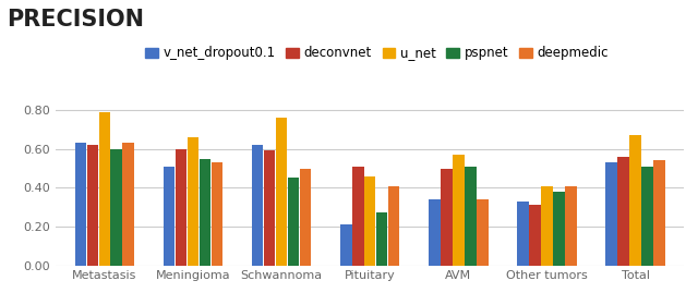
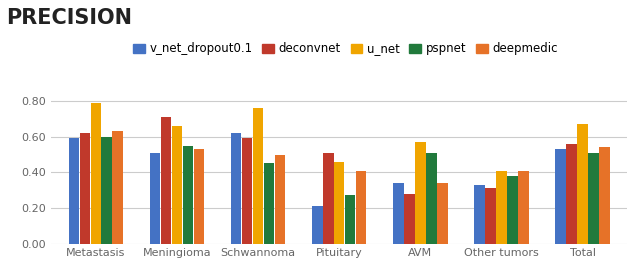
v_net_dropout0.1/Metastasis: 0.63 -> 0.59
deconvnet/Meningioma: 0.60 -> 0.71
deconvnet/AVM: 0.50 -> 0.28
